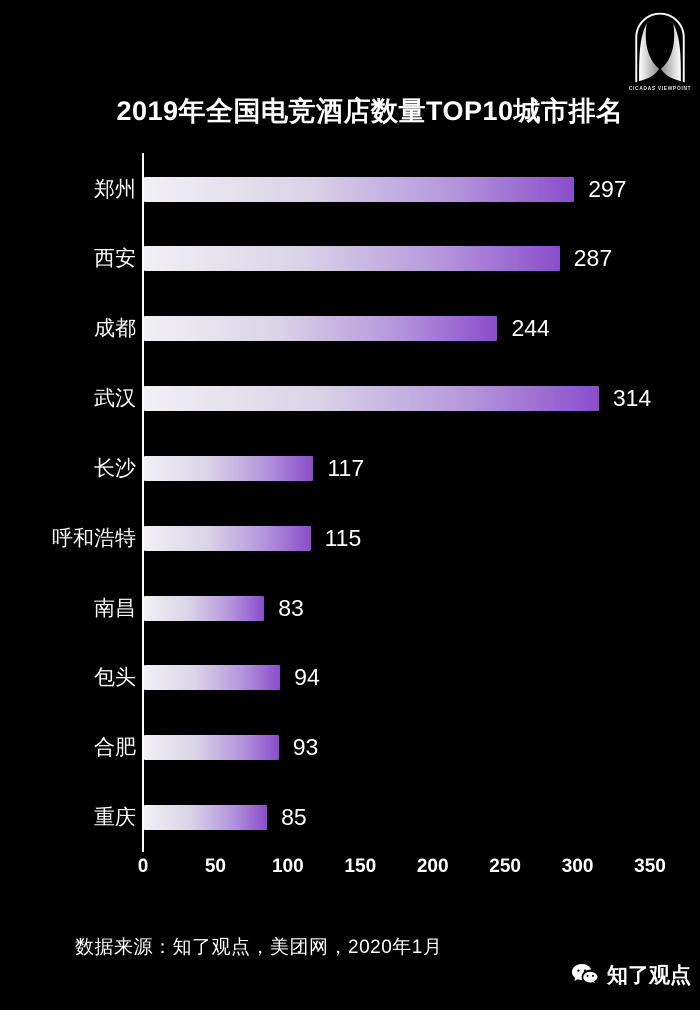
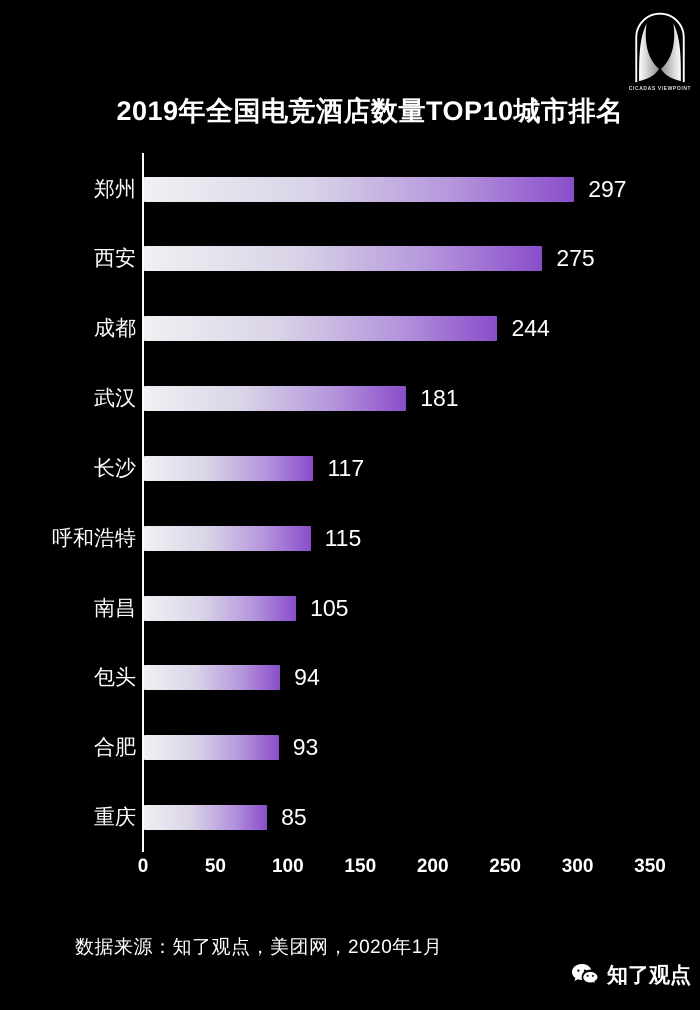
西安: 287 -> 275
武汉: 314 -> 181
南昌: 83 -> 105
